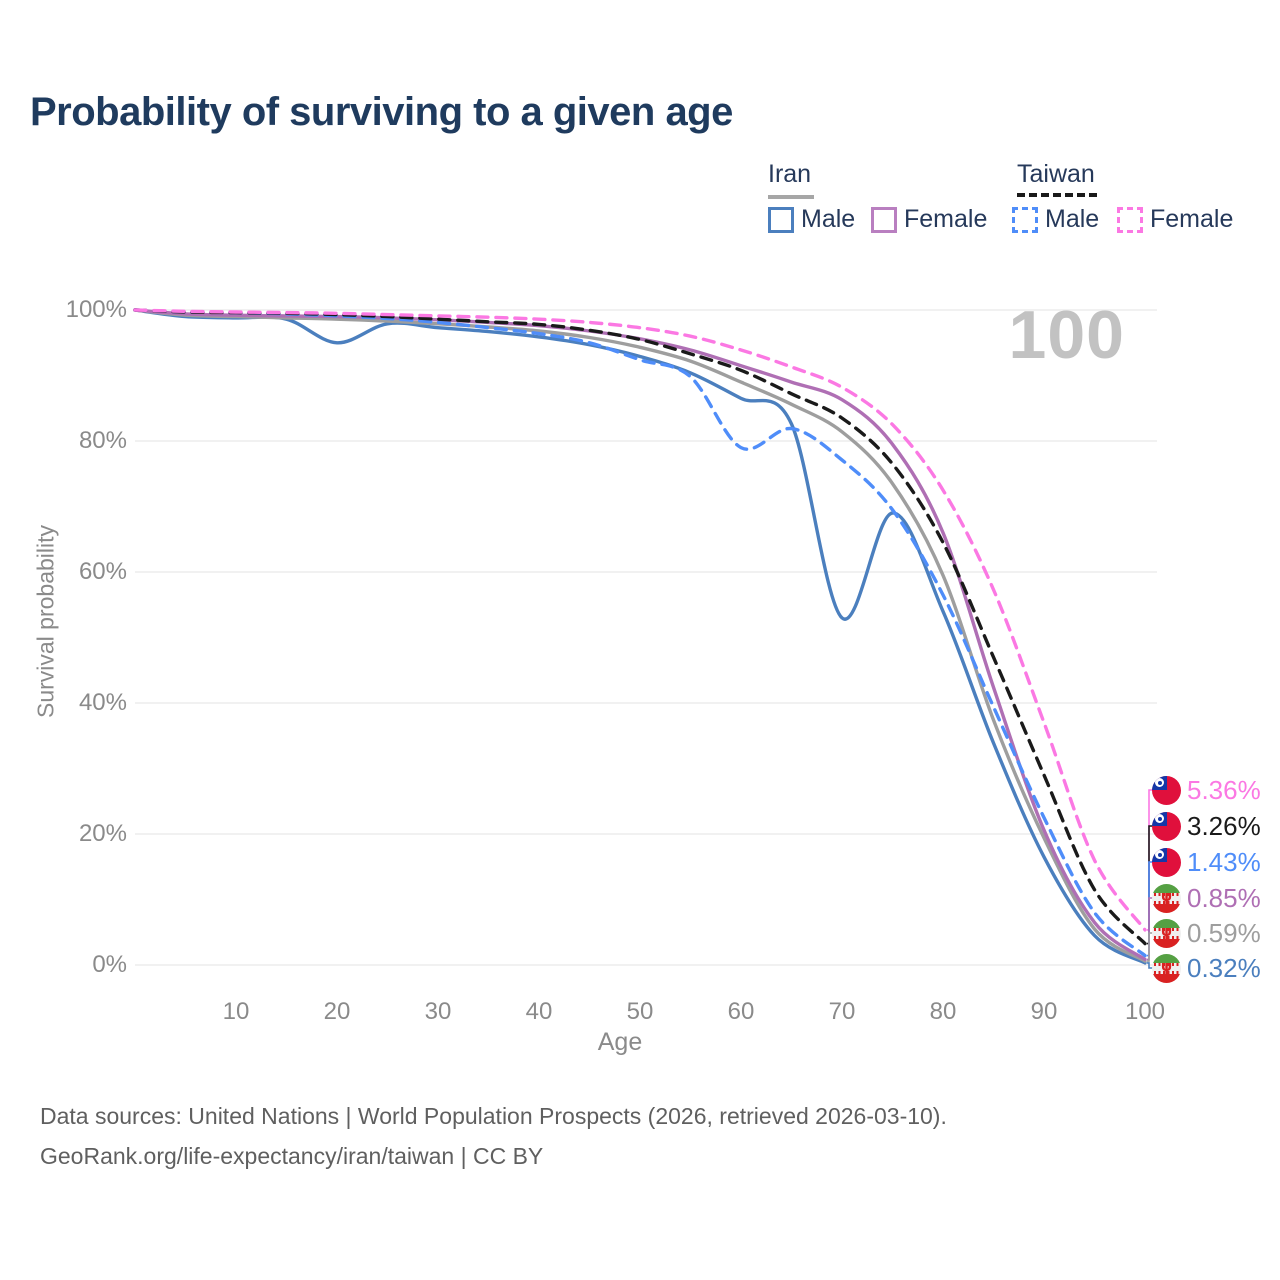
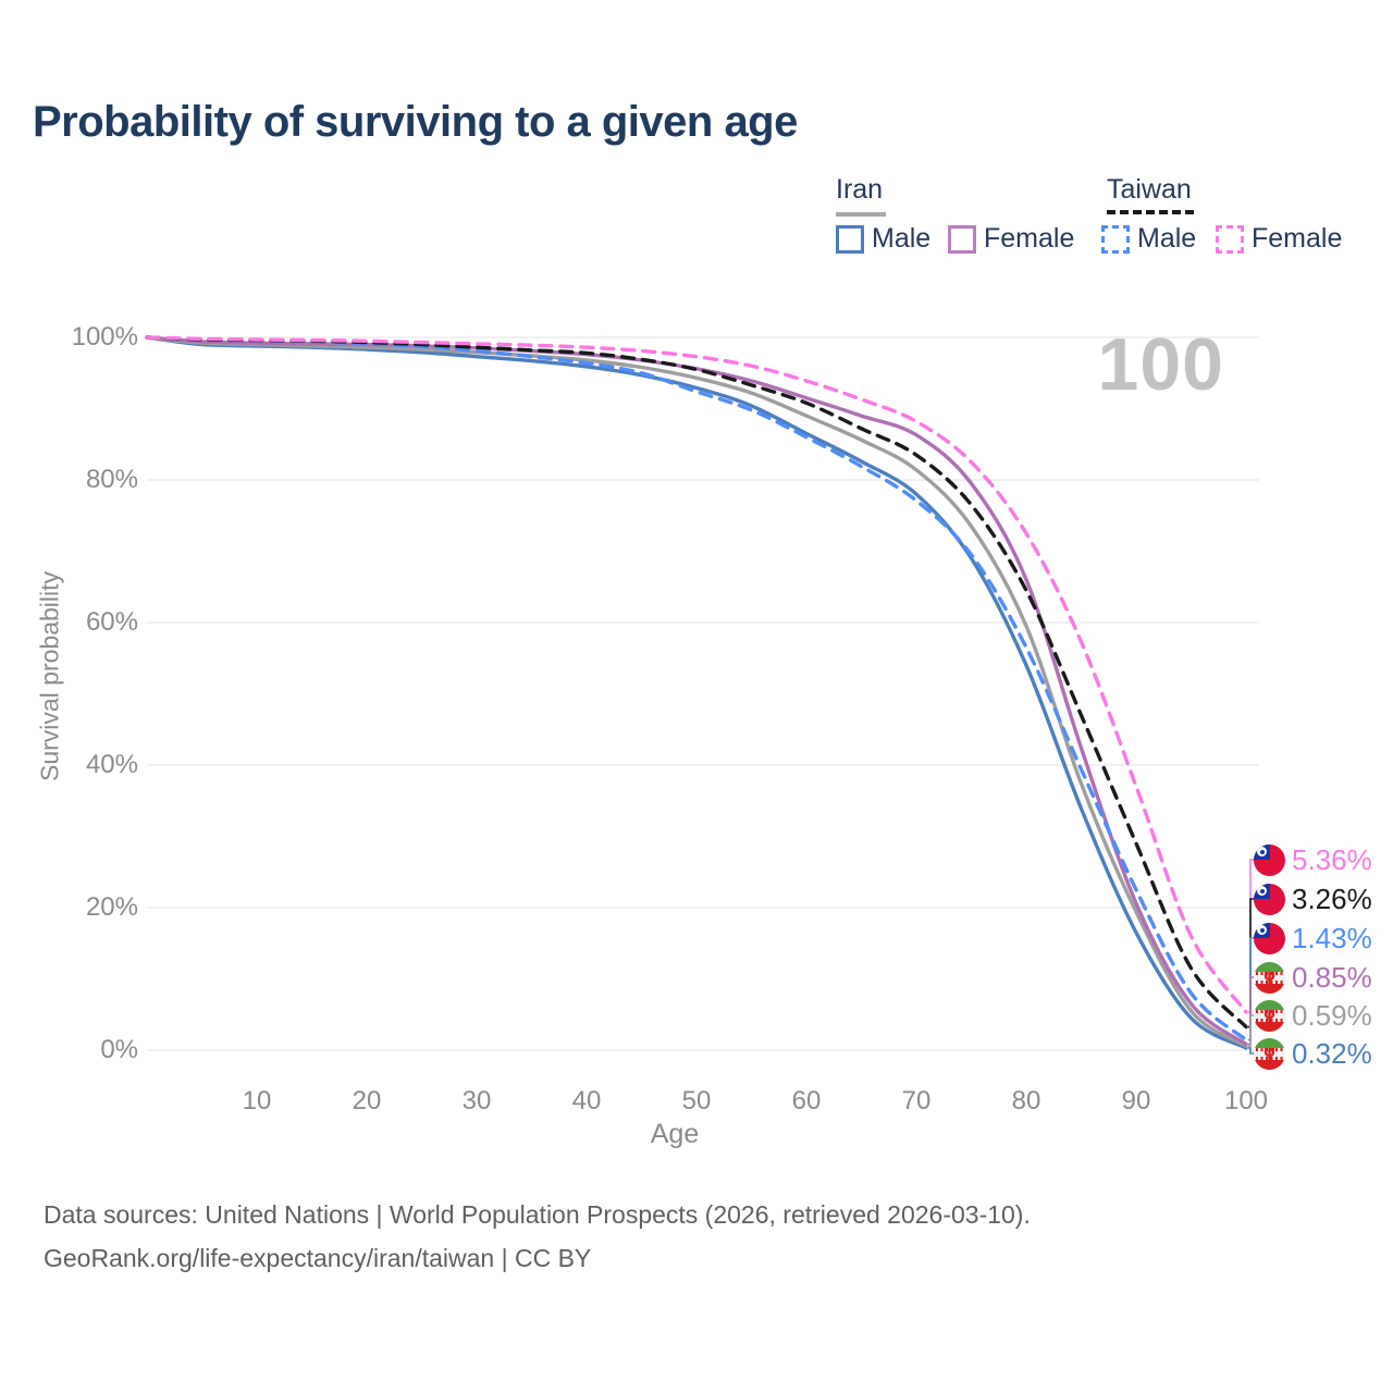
Iran Male/20: 95% -> 98%
Taiwan Male/60: 79% -> 86%
Iran Male/70: 53% -> 78%
